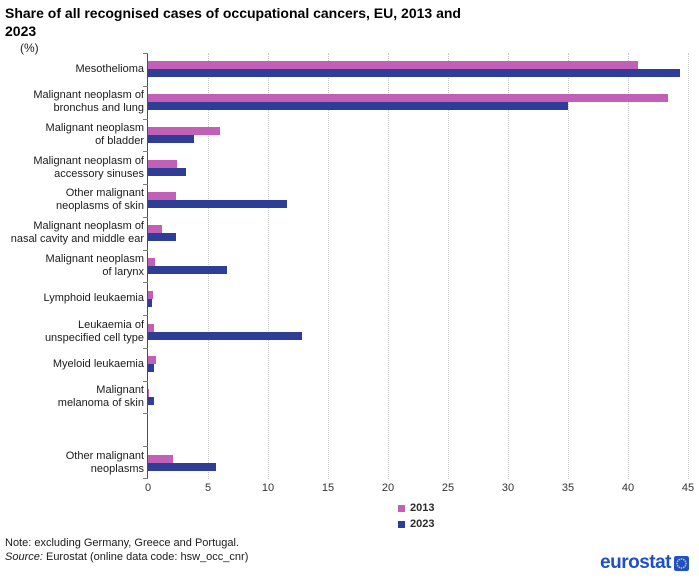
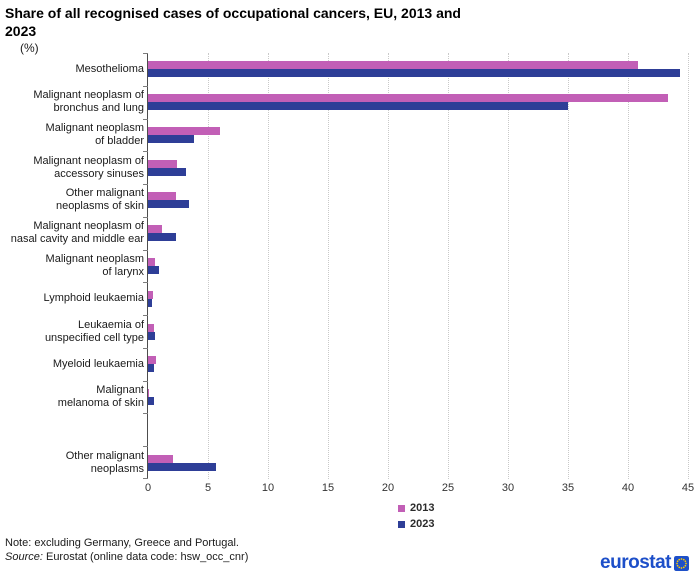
2023/Other malignant neoplasms of skin: 11.6 -> 3.4
2023/Malignant neoplasm of larynx: 6.6 -> 0.9
2023/Leukaemia of unspecified cell type: 12.8 -> 0.6
